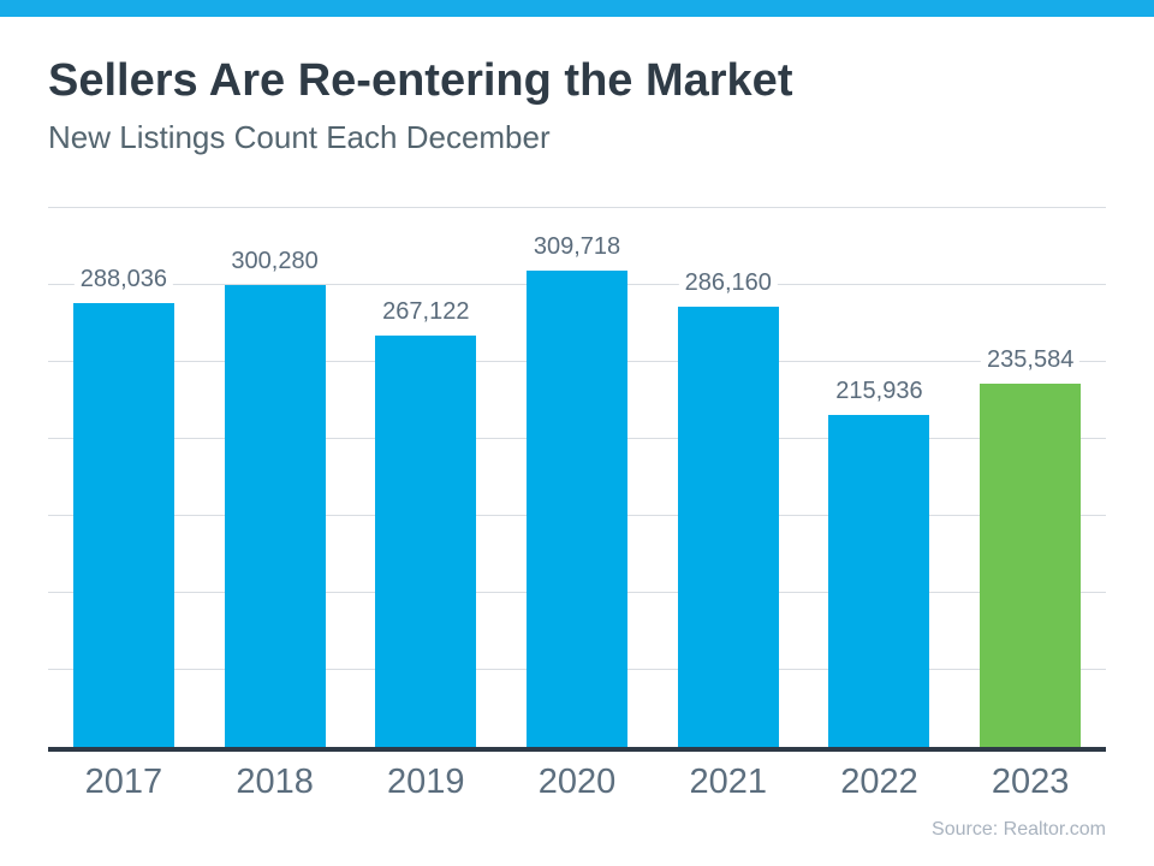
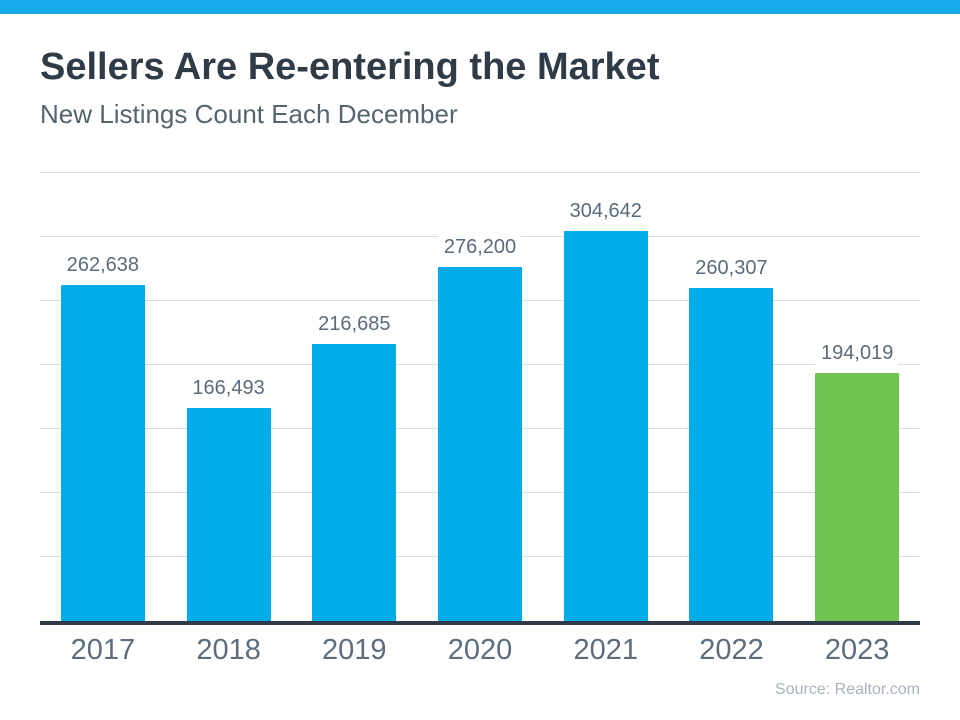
2017: 288,036 -> 262,638
2018: 300,280 -> 166,493
2019: 267,122 -> 216,685
2020: 309,718 -> 276,200
2021: 286,160 -> 304,642
2022: 215,936 -> 260,307
2023: 235,584 -> 194,019
